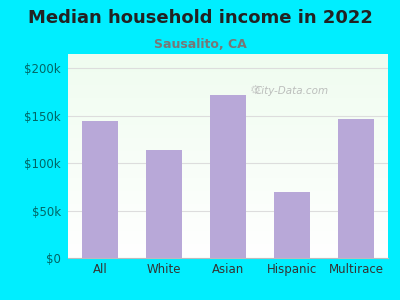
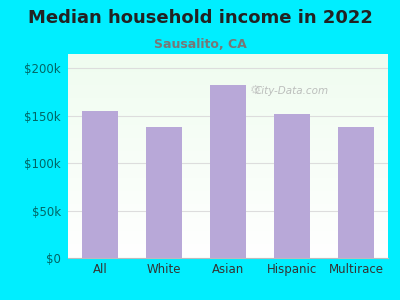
All: $144k -> $155k
White: $114k -> $138k
Asian: $172k -> $182k
Hispanic: $70k -> $152k
Multirace: $146k -> $138k
